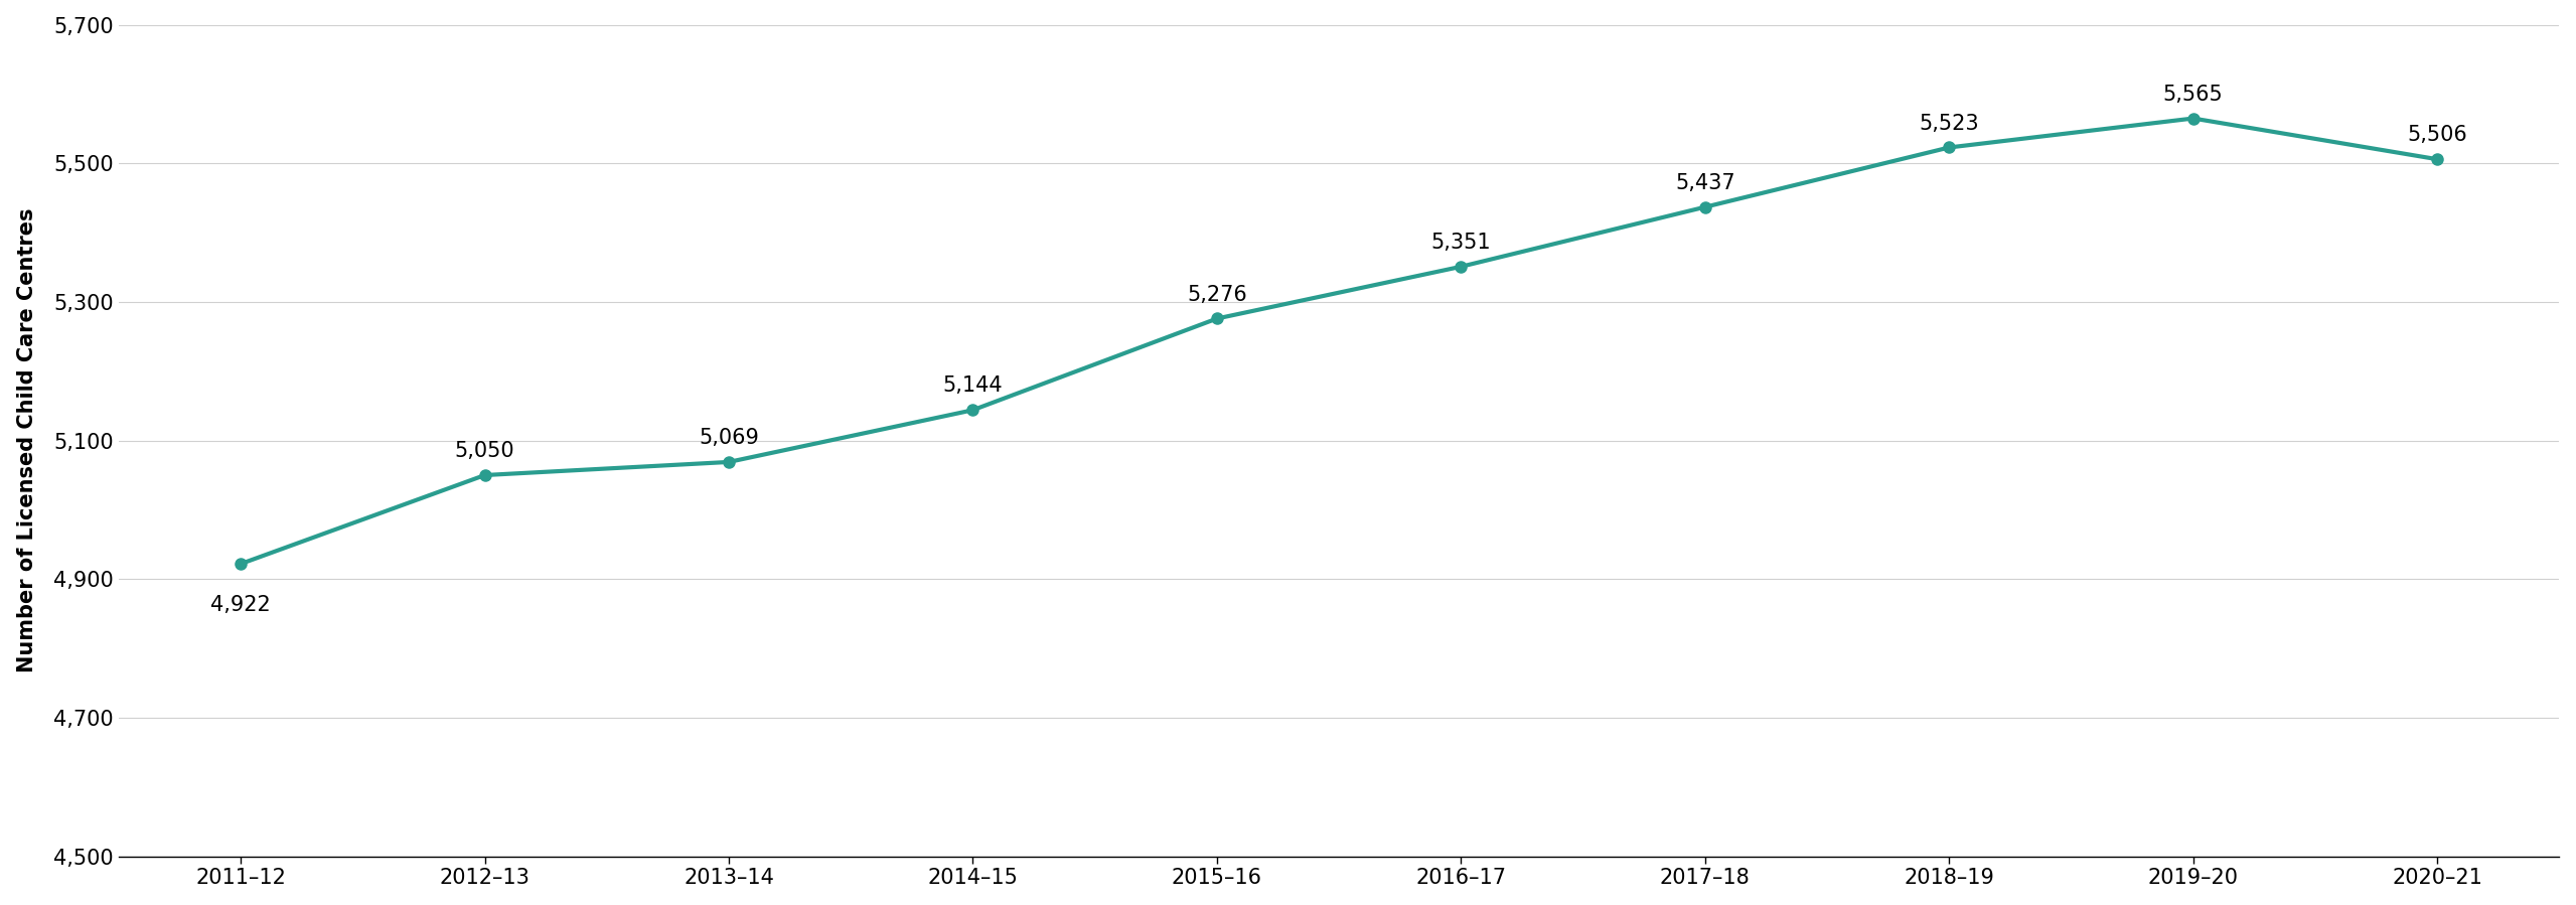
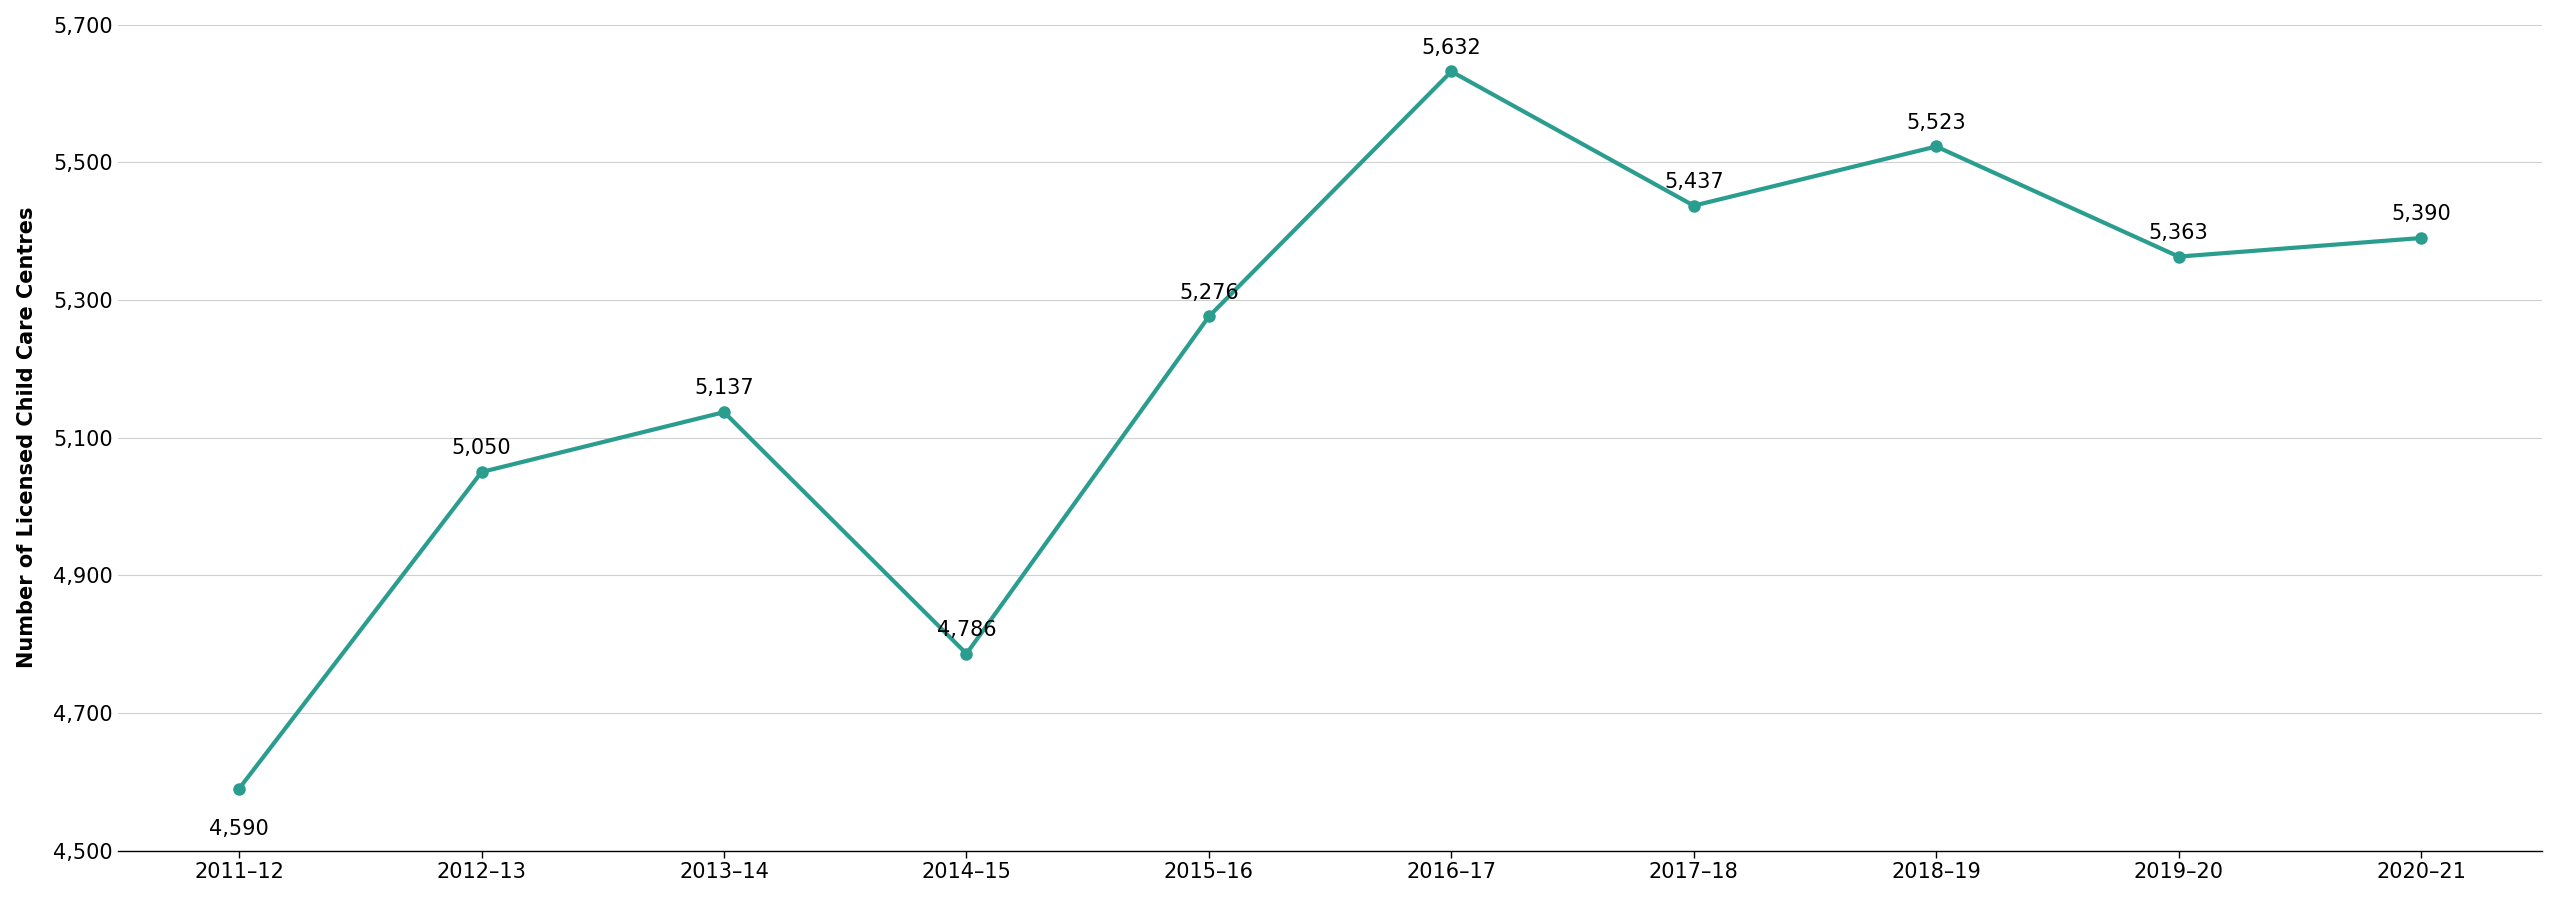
2011–12: 4,922 -> 4,590
2013–14: 5,069 -> 5,137
2014–15: 5,144 -> 4,786
2016–17: 5,351 -> 5,632
2019–20: 5,565 -> 5,363
2020–21: 5,506 -> 5,390
